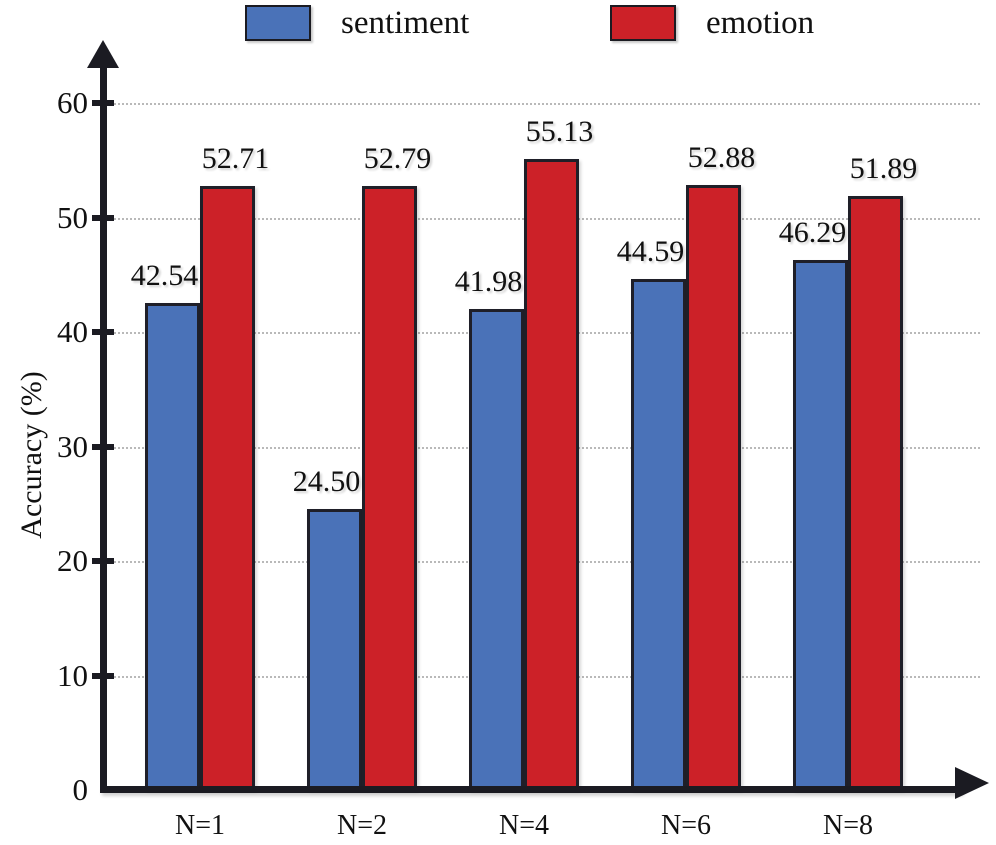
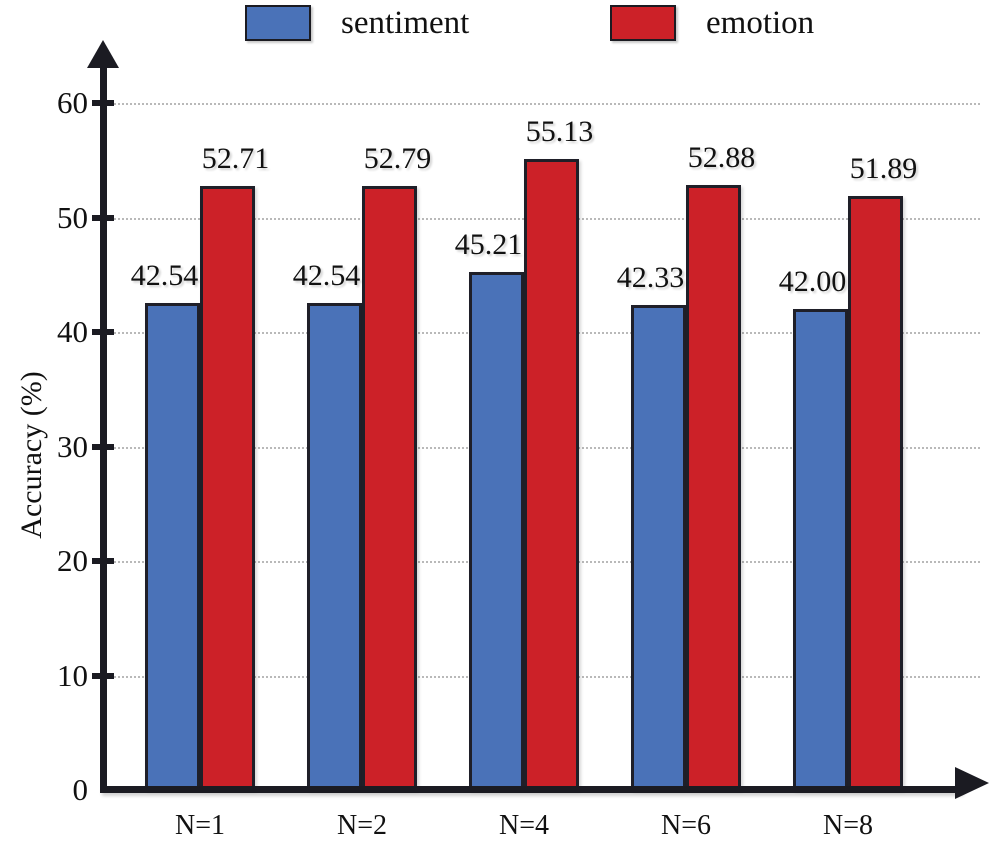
sentiment/N=2: 24.50 -> 42.54
sentiment/N=4: 41.98 -> 45.21
sentiment/N=6: 44.59 -> 42.33
sentiment/N=8: 46.29 -> 42.00
